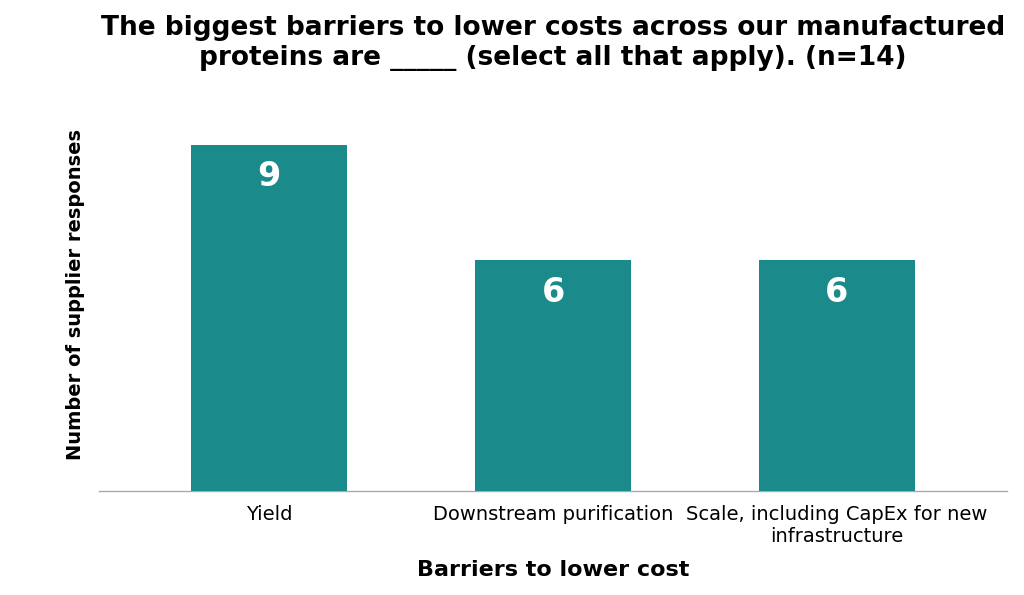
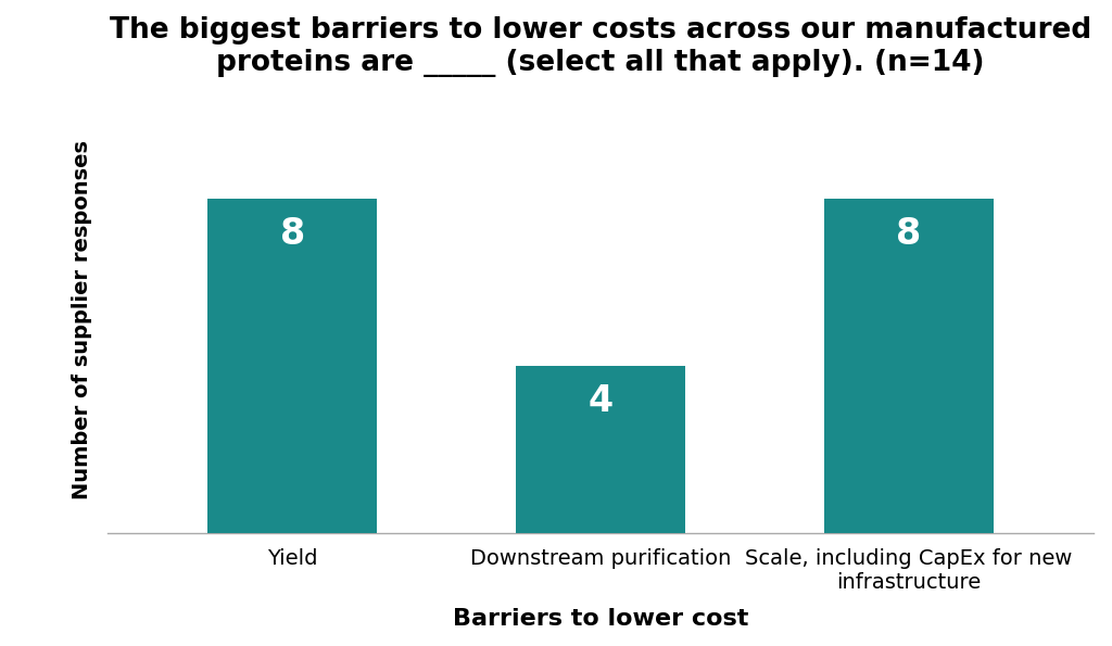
Yield: 9 -> 8
Downstream purification: 6 -> 4
Scale, including CapEx for new infrastructure: 6 -> 8
